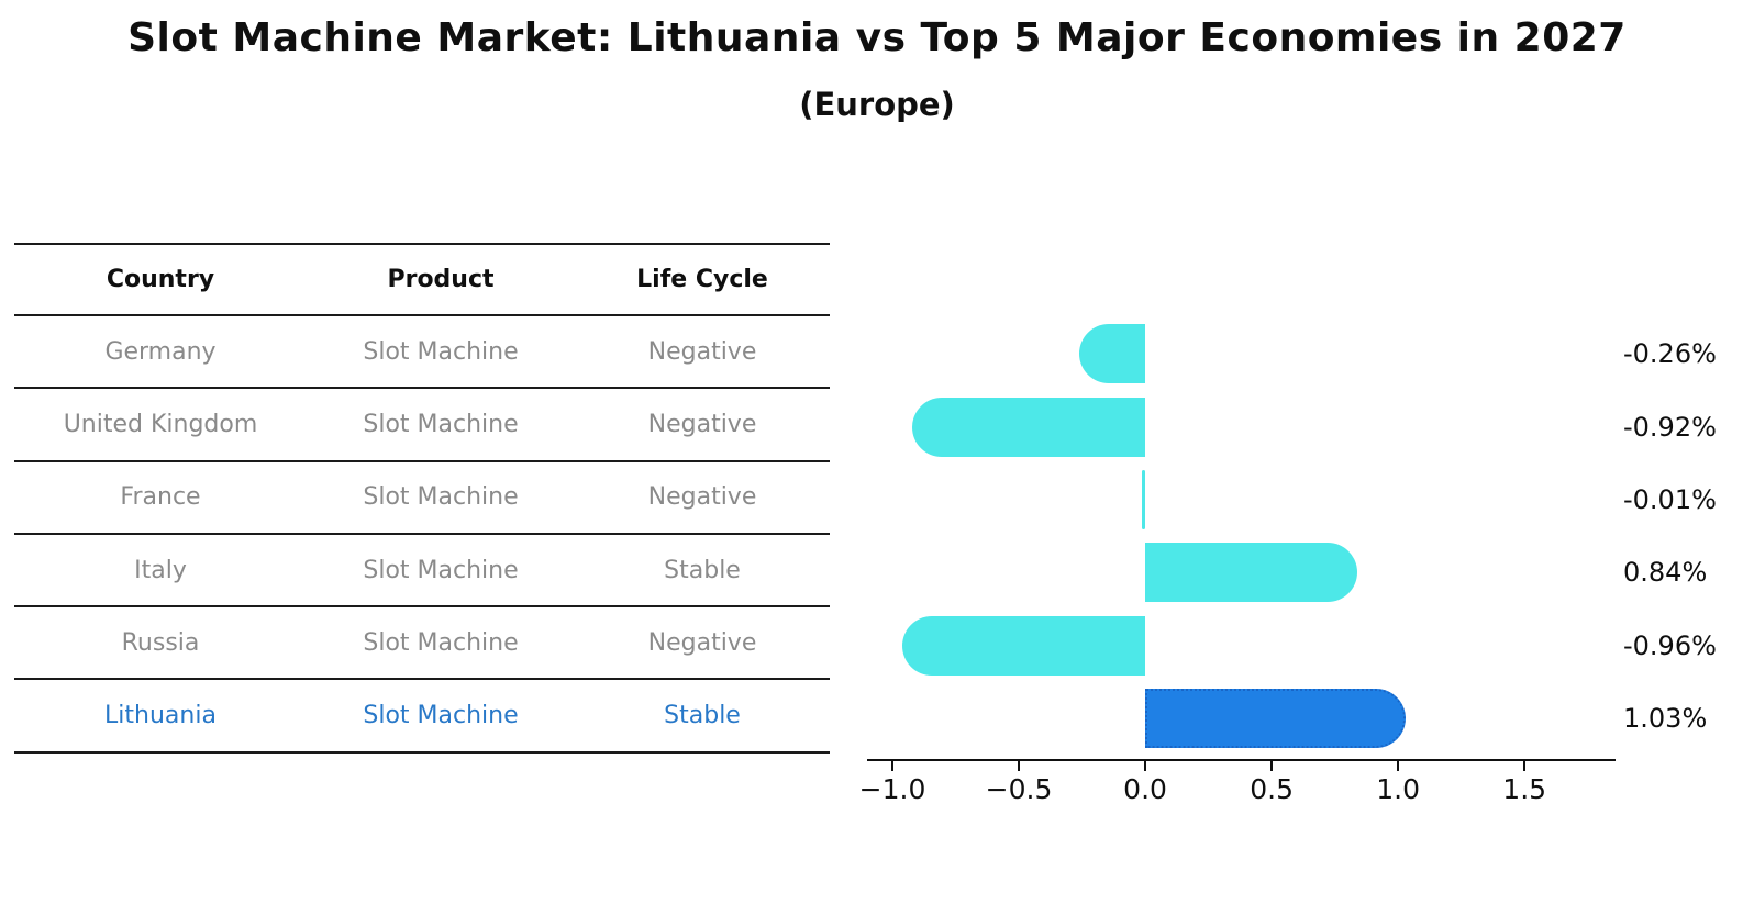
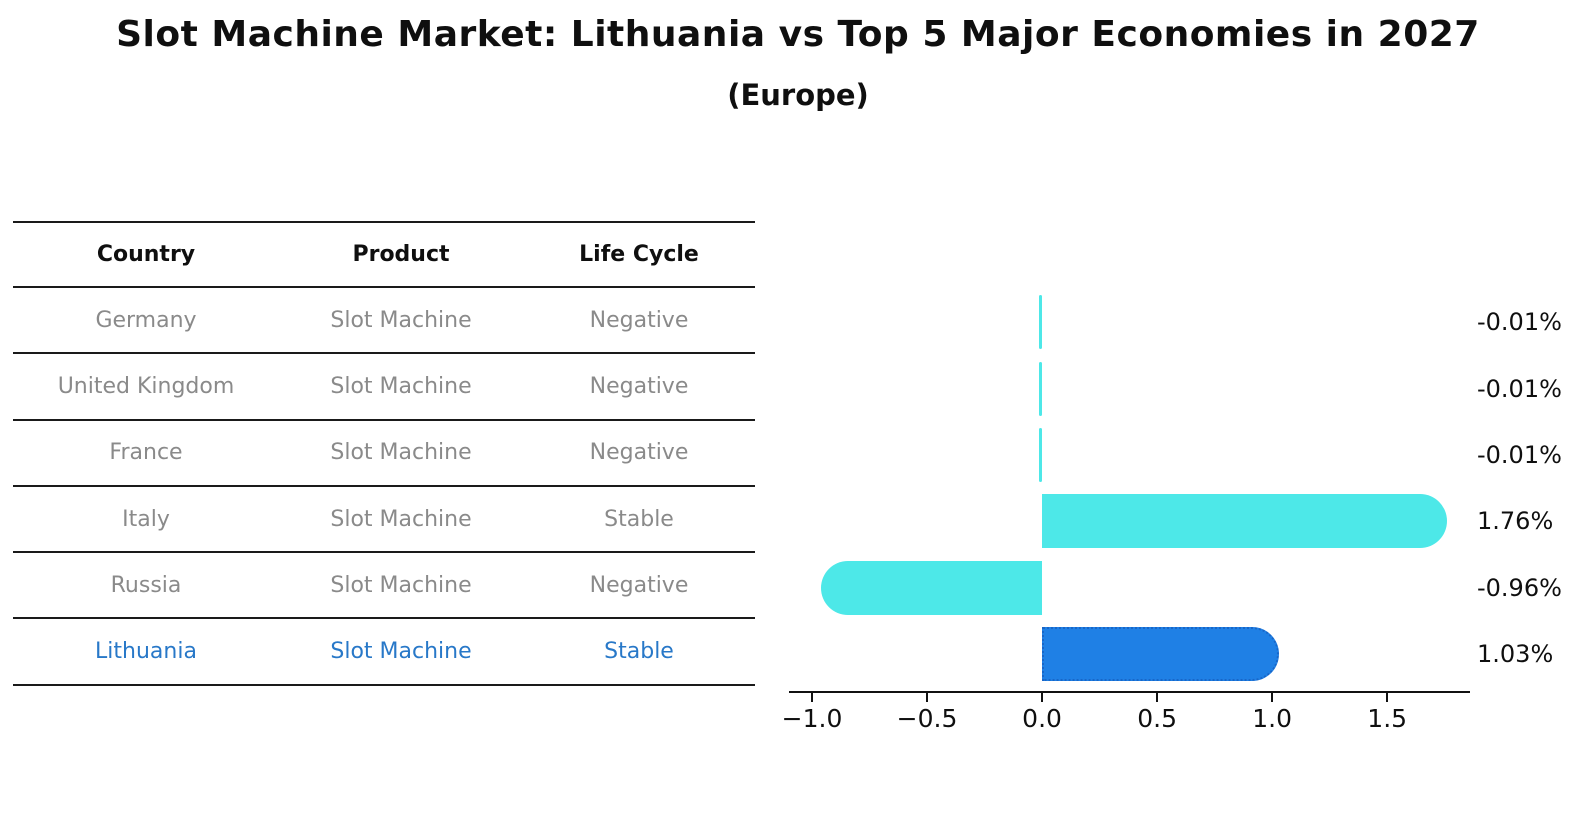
Germany: -0.26% -> -0.01%
United Kingdom: -0.92% -> -0.01%
Italy: 0.84% -> 1.76%
